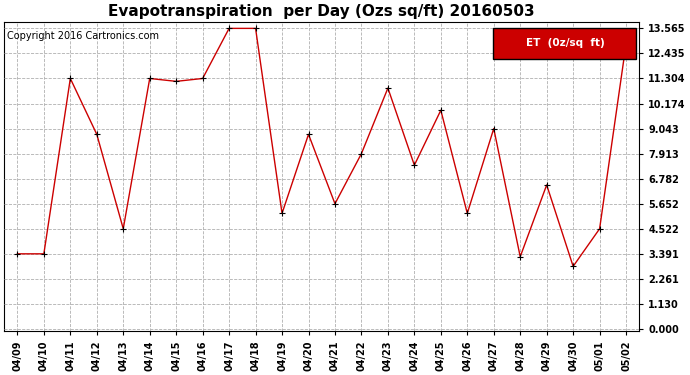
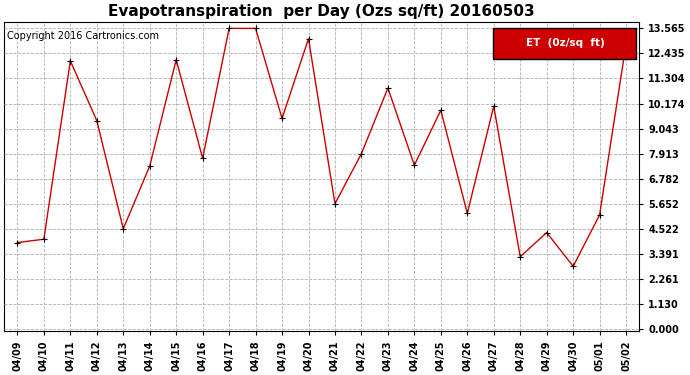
04/09: 3.39 -> 3.90
04/10: 3.39 -> 4.05
04/11: 11.30 -> 12.10
04/12: 8.78 -> 9.40
04/14: 11.30 -> 7.35
04/15: 11.17 -> 12.15
04/16: 11.30 -> 7.70
04/19: 5.22 -> 9.50
04/20: 8.78 -> 13.10
04/27: 9.04 -> 10.05
04/29: 6.50 -> 4.35
05/01: 4.52 -> 5.15
